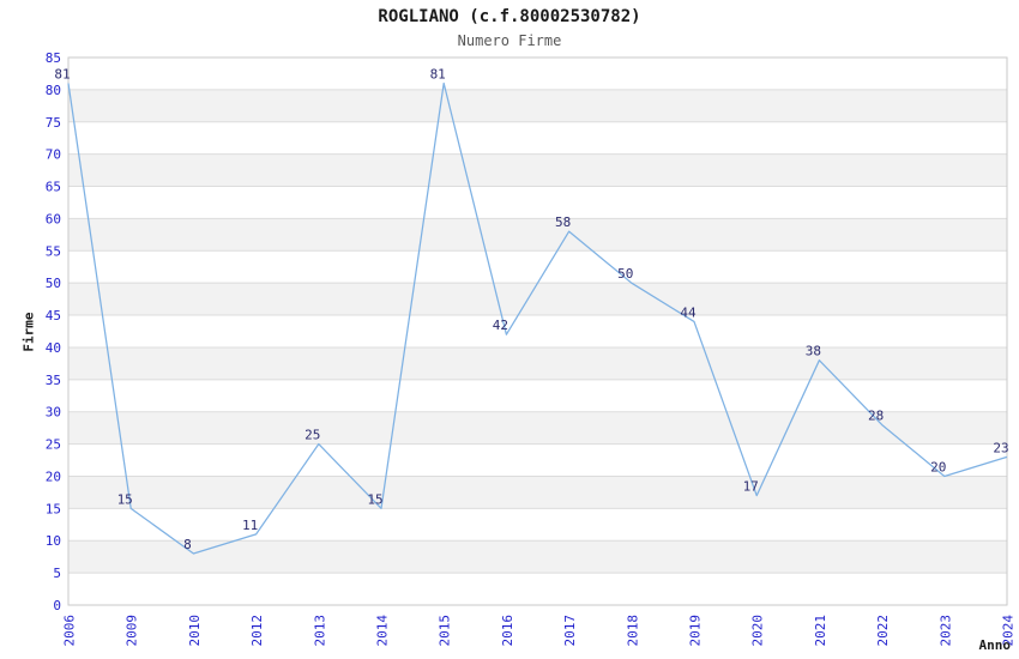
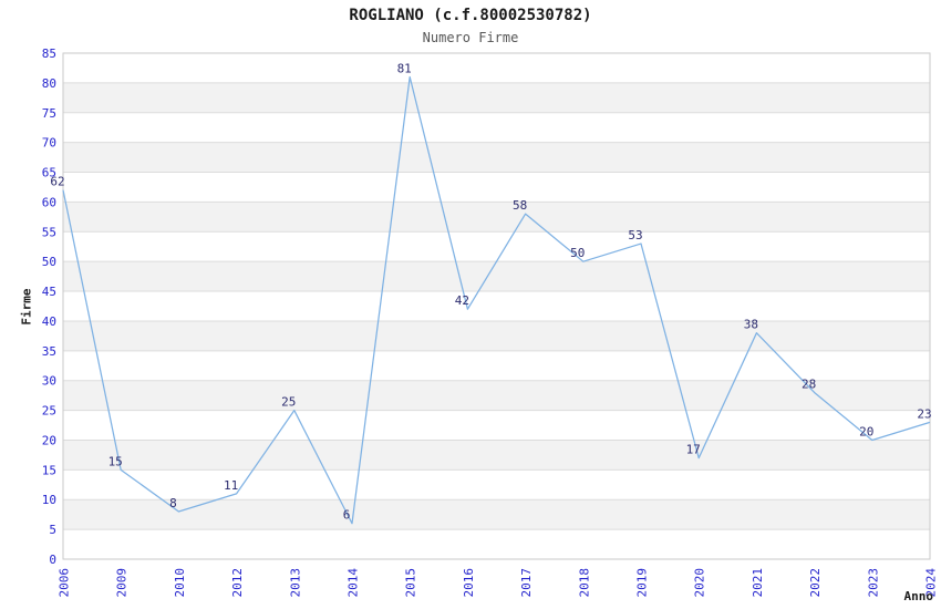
2006: 81 -> 62
2014: 15 -> 6
2019: 44 -> 53
